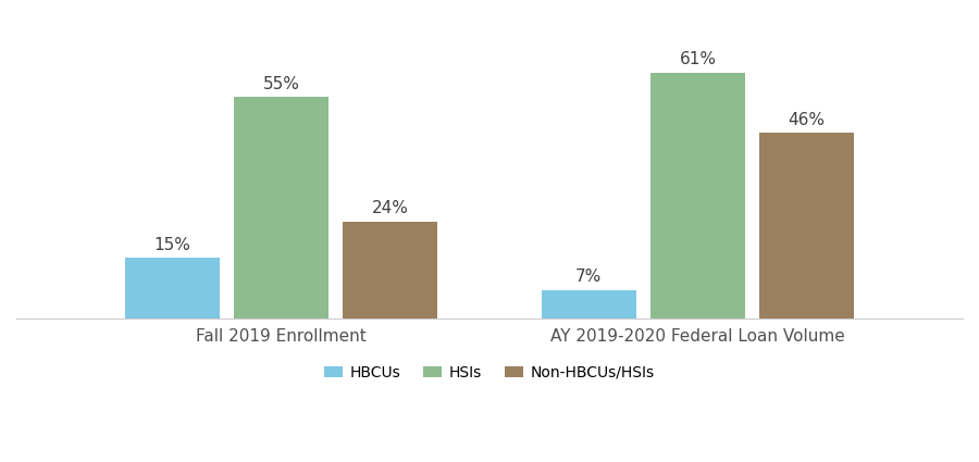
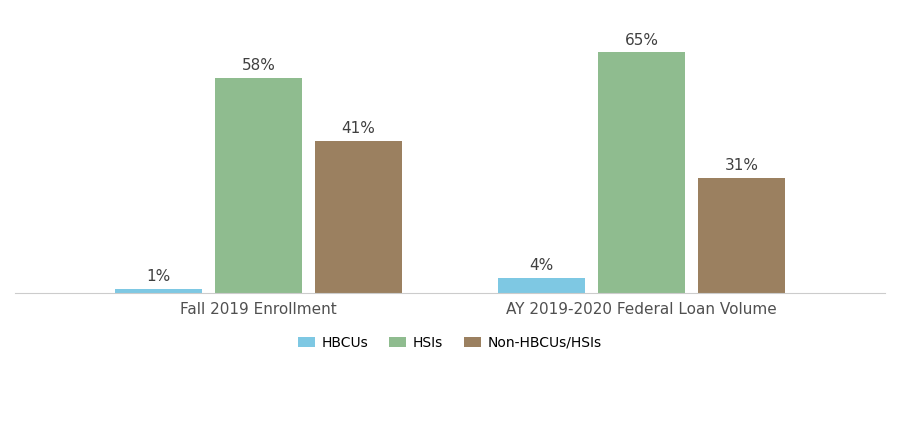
HBCUs/Fall 2019 Enrollment: 15% -> 1%
HSIs/Fall 2019 Enrollment: 55% -> 58%
Non-HBCUs/HSIs/Fall 2019 Enrollment: 24% -> 41%
HBCUs/AY 2019-2020 Federal Loan Volume: 7% -> 4%
HSIs/AY 2019-2020 Federal Loan Volume: 61% -> 65%
Non-HBCUs/HSIs/AY 2019-2020 Federal Loan Volume: 46% -> 31%
